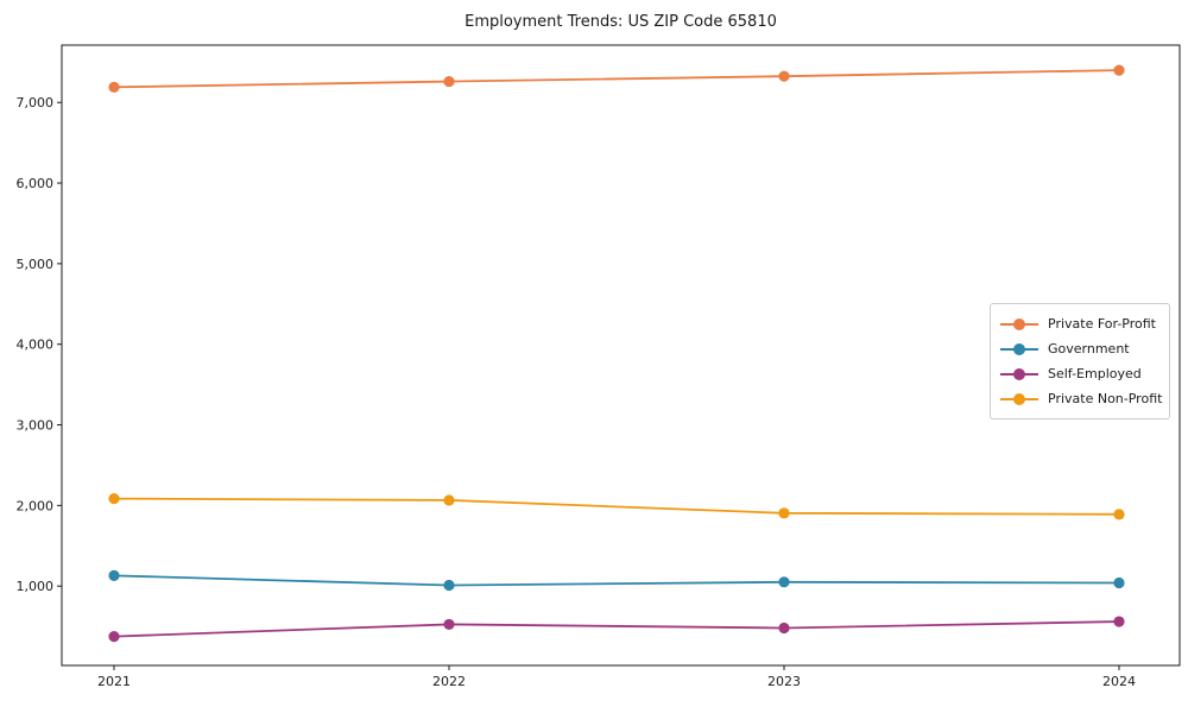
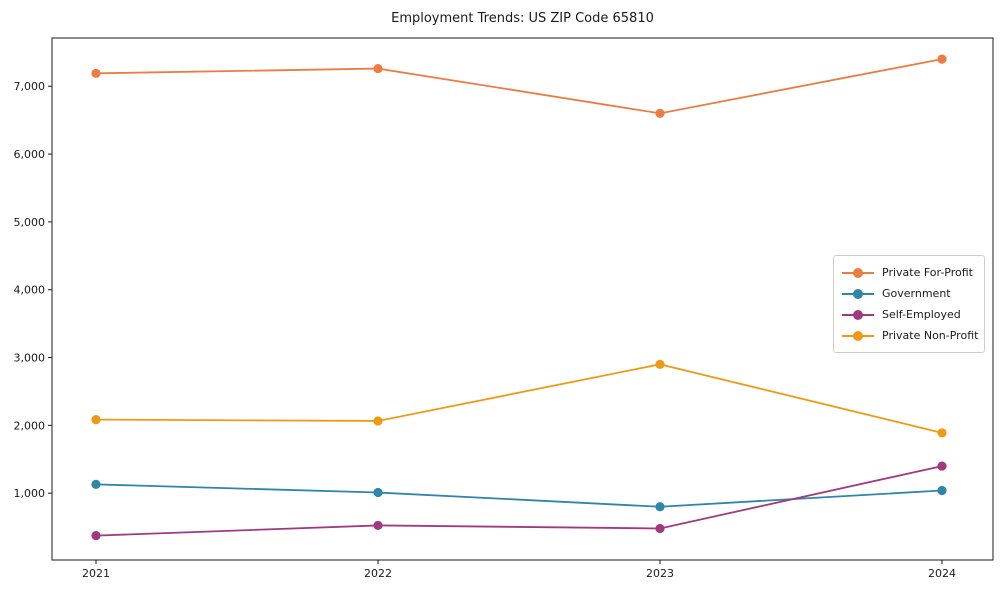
Private For-Profit/2023: 7300 -> 6600
Government/2023: 1000 -> 800
Private Non-Profit/2023: 1900 -> 2900
Self-Employed/2024: 600 -> 1400
